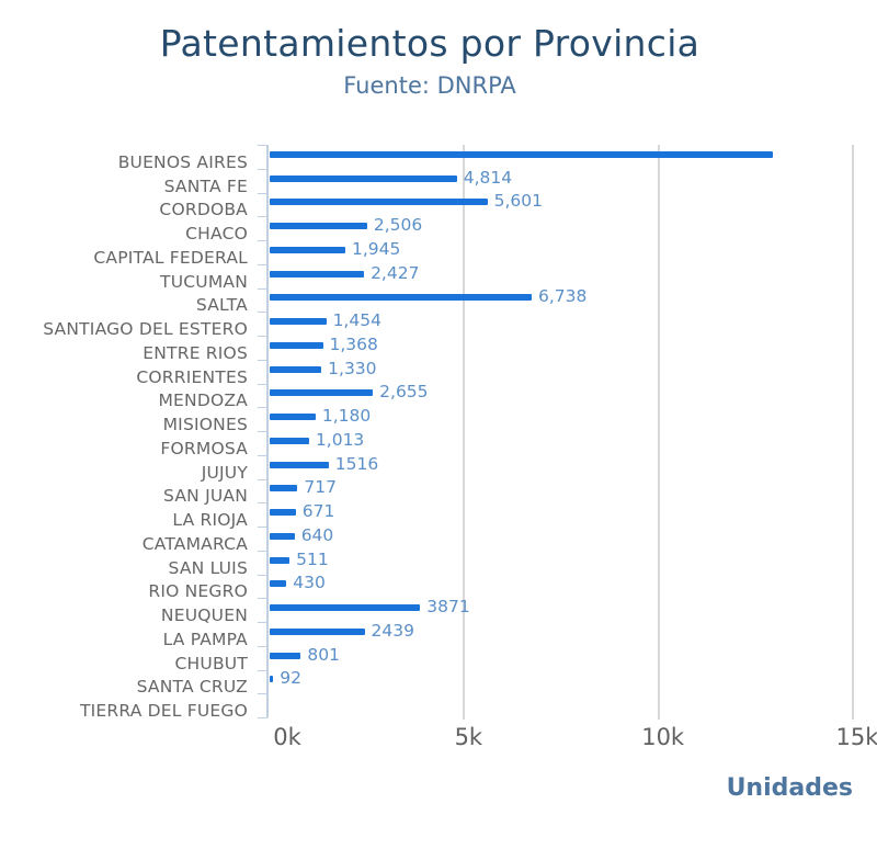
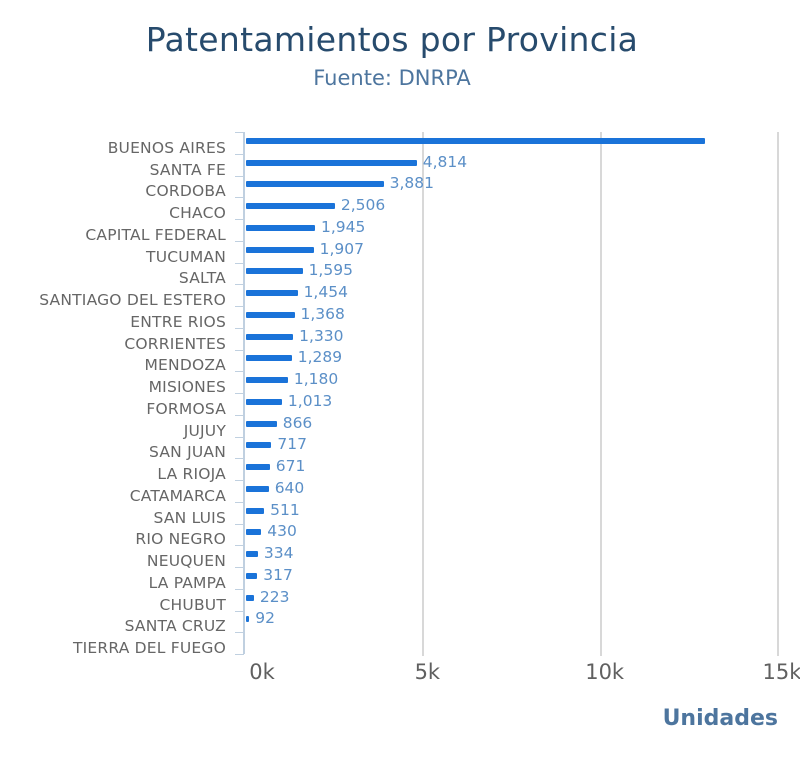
CORDOBA: 5,601 -> 3,881
TUCUMAN: 2,427 -> 1,907
SALTA: 6,738 -> 1,595
MENDOZA: 2,655 -> 1,289
JUJUY: 1516 -> 866
NEUQUEN: 3871 -> 334
LA PAMPA: 2439 -> 317
CHUBUT: 801 -> 223
